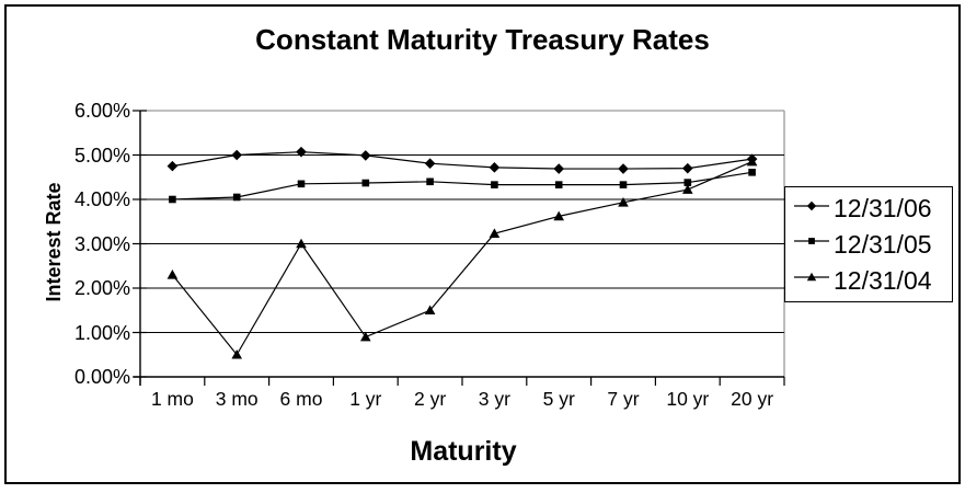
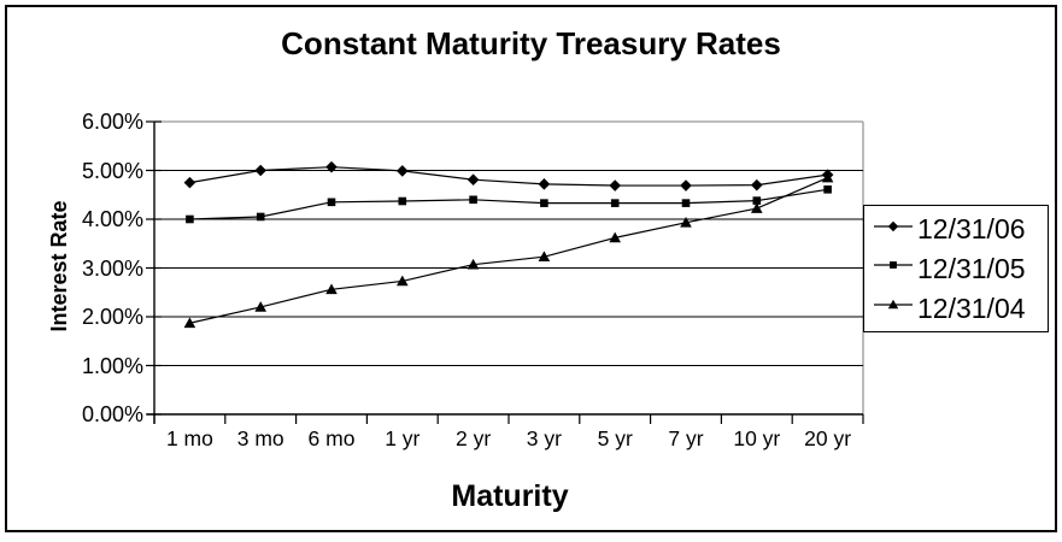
12/31/04/1 mo: 2.3% -> 1.9%
12/31/04/3 mo: 0.5% -> 2.2%
12/31/04/6 mo: 3.0% -> 2.6%
12/31/04/1 yr: 0.9% -> 2.7%
12/31/04/2 yr: 1.5% -> 3.1%
